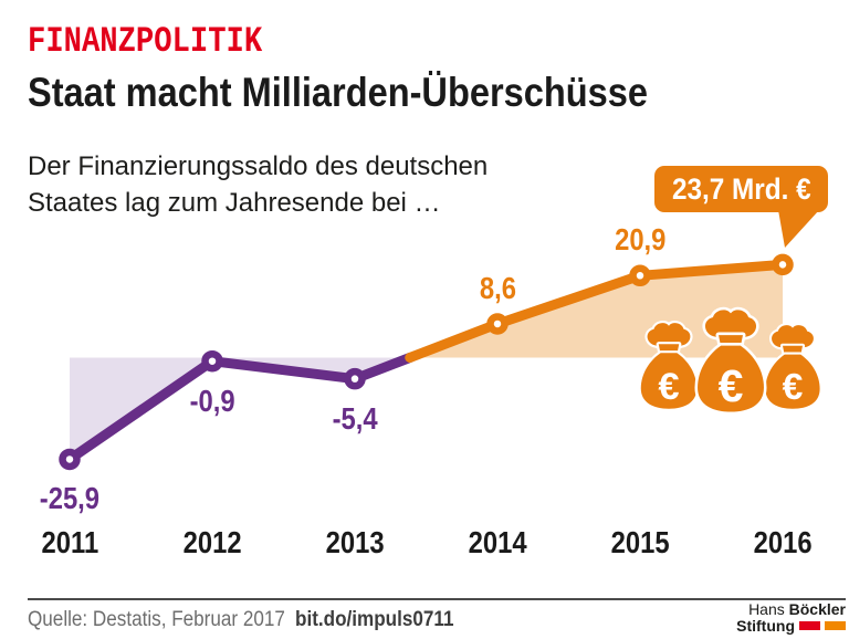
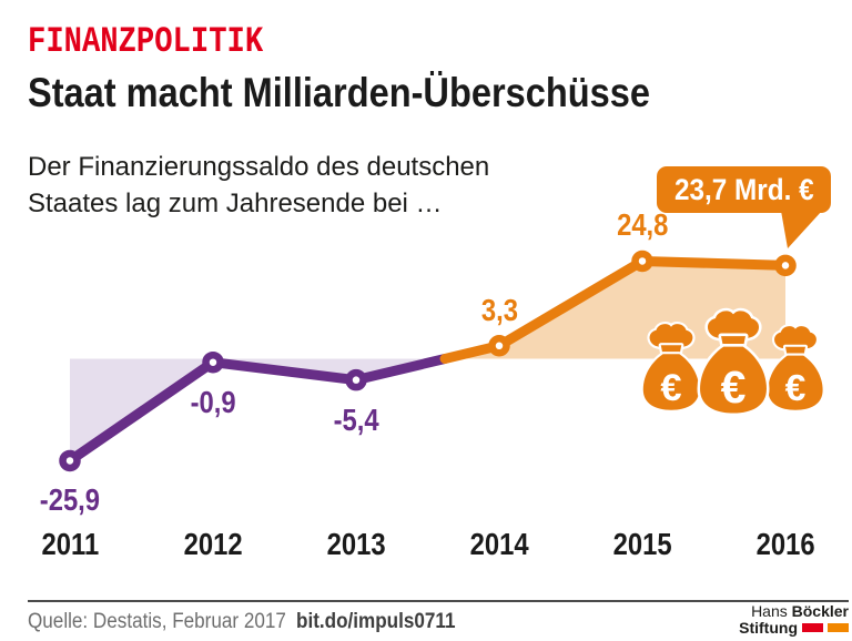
2014: 8,6 -> 3,3
2015: 20,9 -> 24,8
